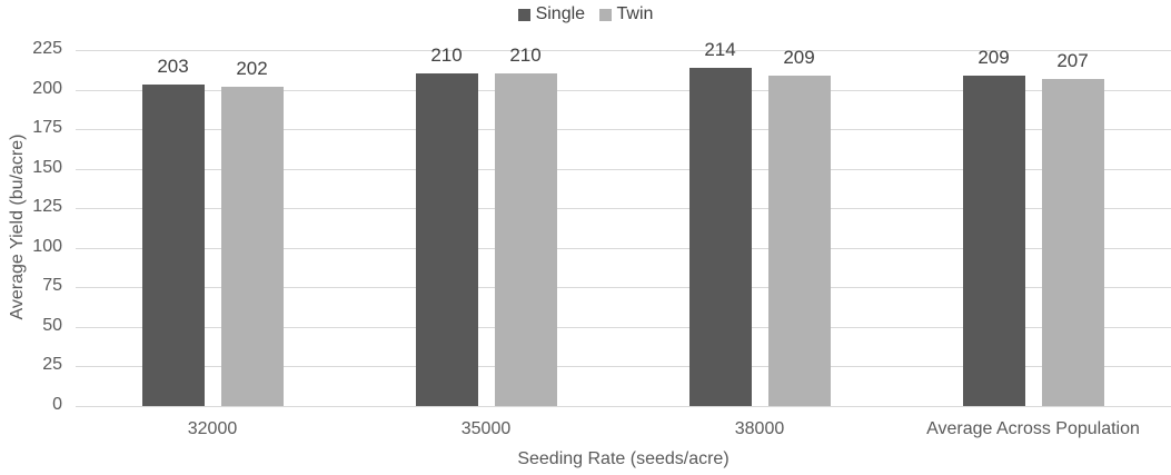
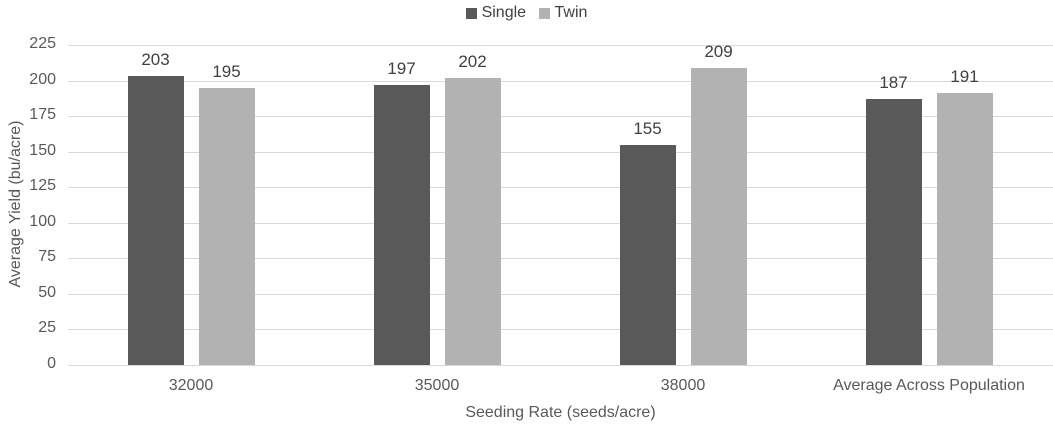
Twin/32000: 202 -> 195
Single/35000: 210 -> 197
Twin/35000: 210 -> 202
Single/38000: 214 -> 155
Single/Average Across Population: 209 -> 187
Twin/Average Across Population: 207 -> 191
